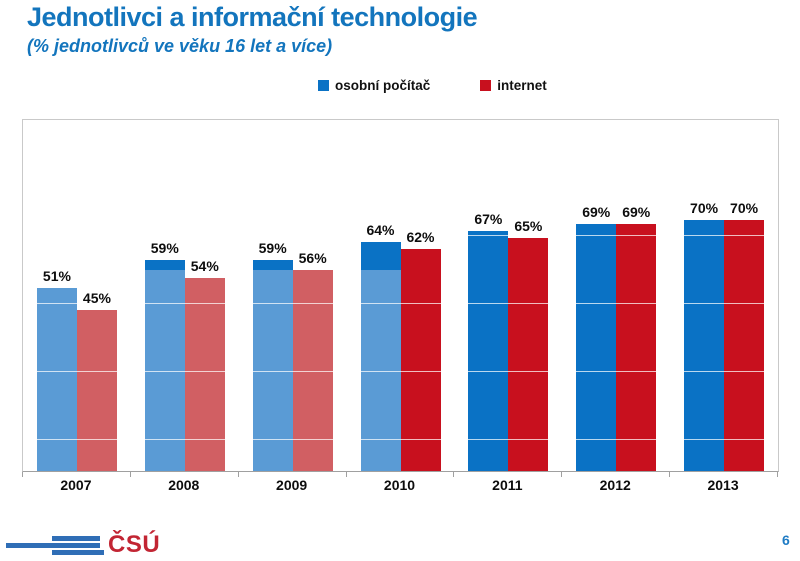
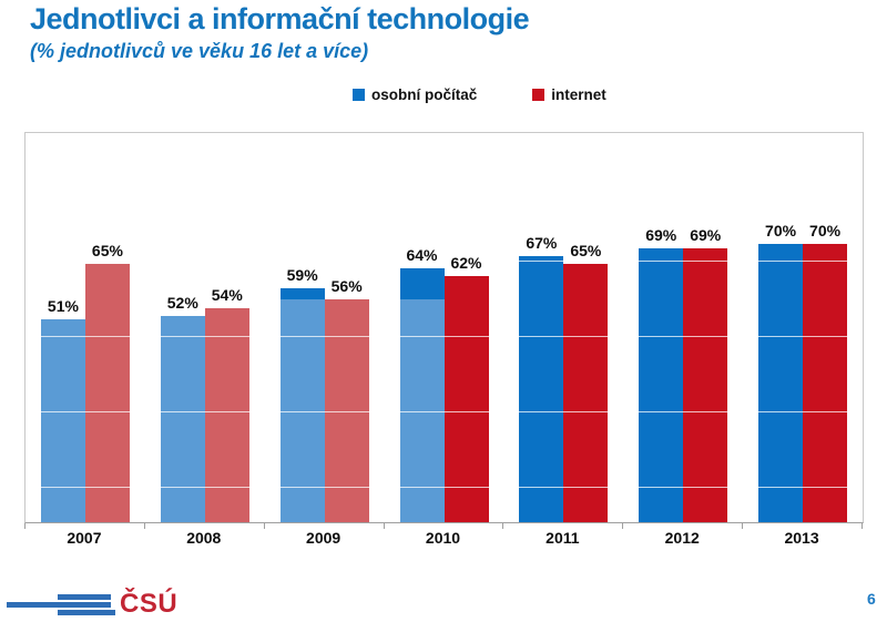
internet/2007: 45% -> 65%
osobní počítač/2008: 59% -> 52%
